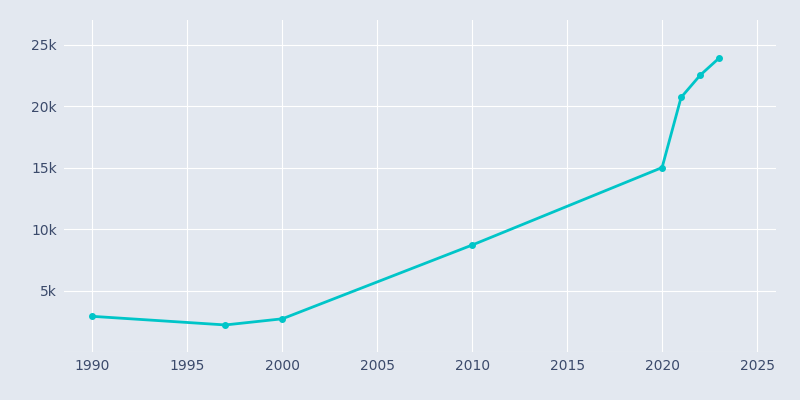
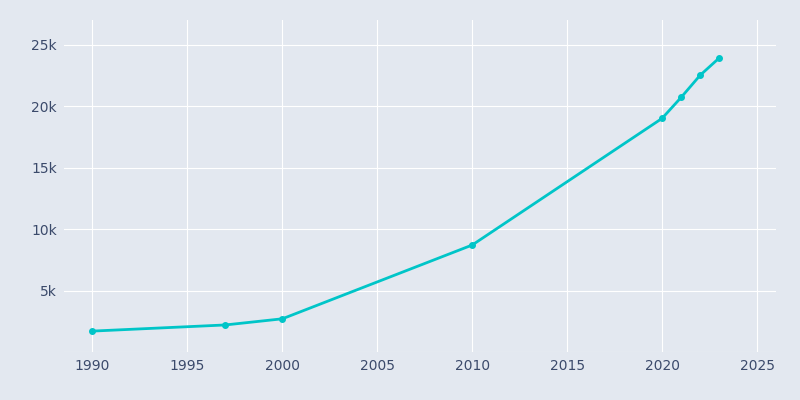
1990: 2.9k -> 1.7k
2020: 15.0k -> 19.0k
